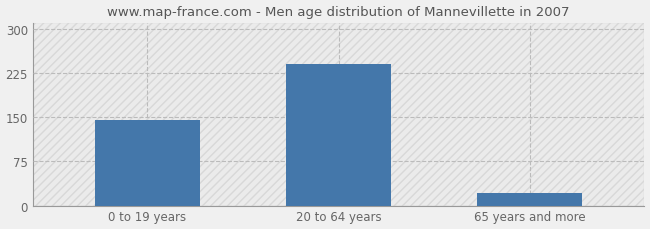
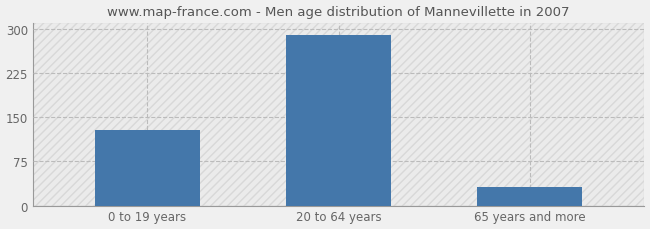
0 to 19 years: 146 -> 128
20 to 64 years: 240 -> 290
65 years and more: 21 -> 32
